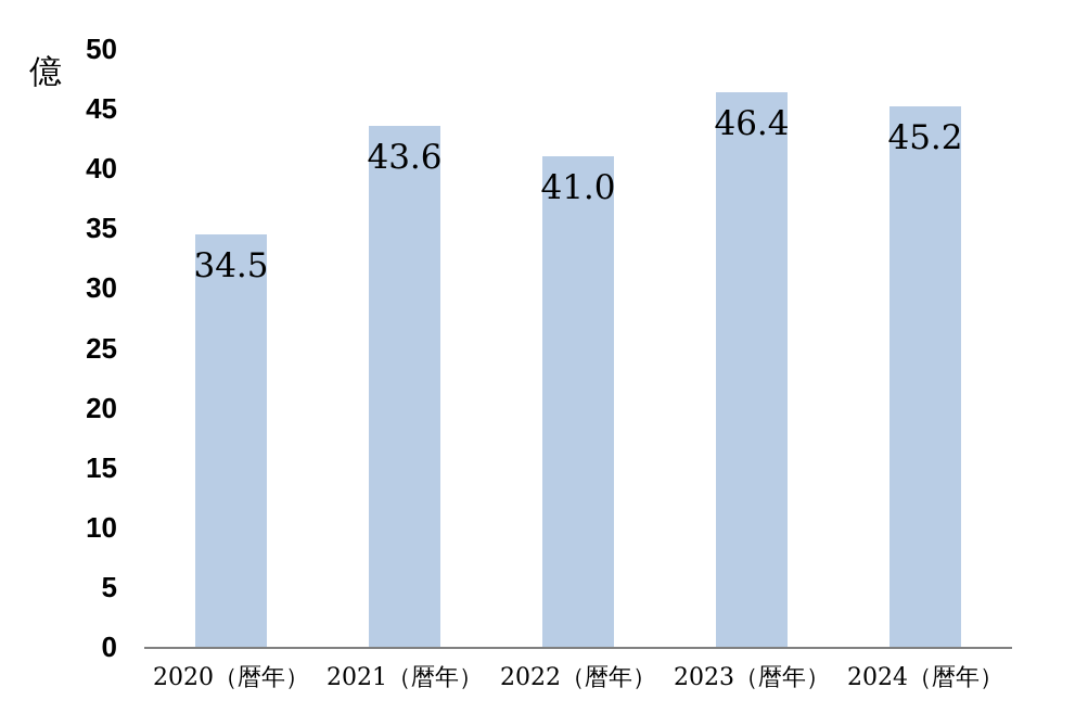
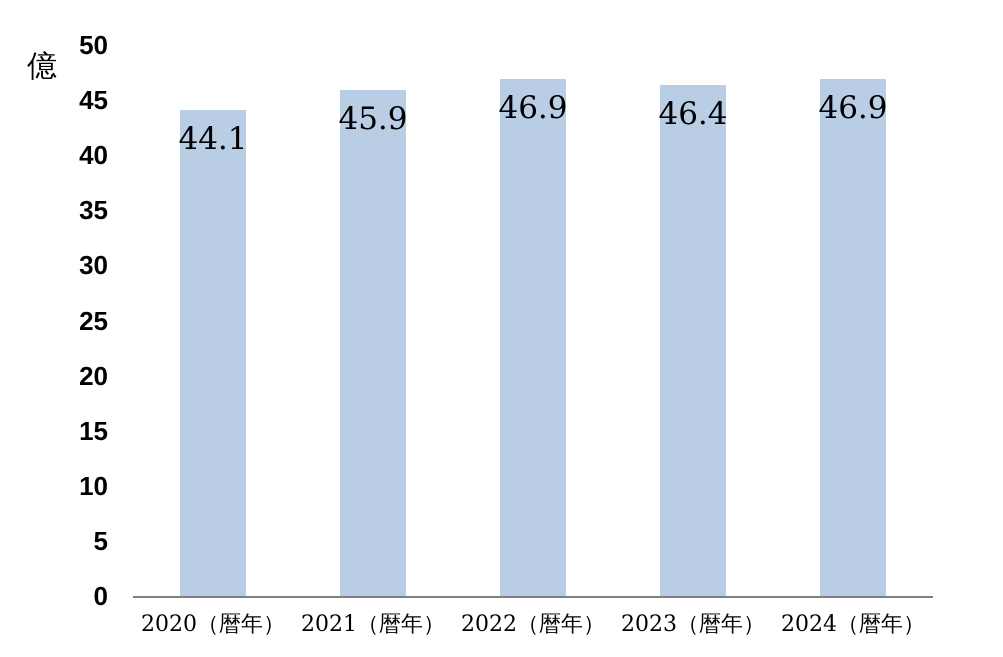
2020（暦年）: 34.5 -> 44.1
2021（暦年）: 43.6 -> 45.9
2022（暦年）: 41.0 -> 46.9
2024（暦年）: 45.2 -> 46.9
